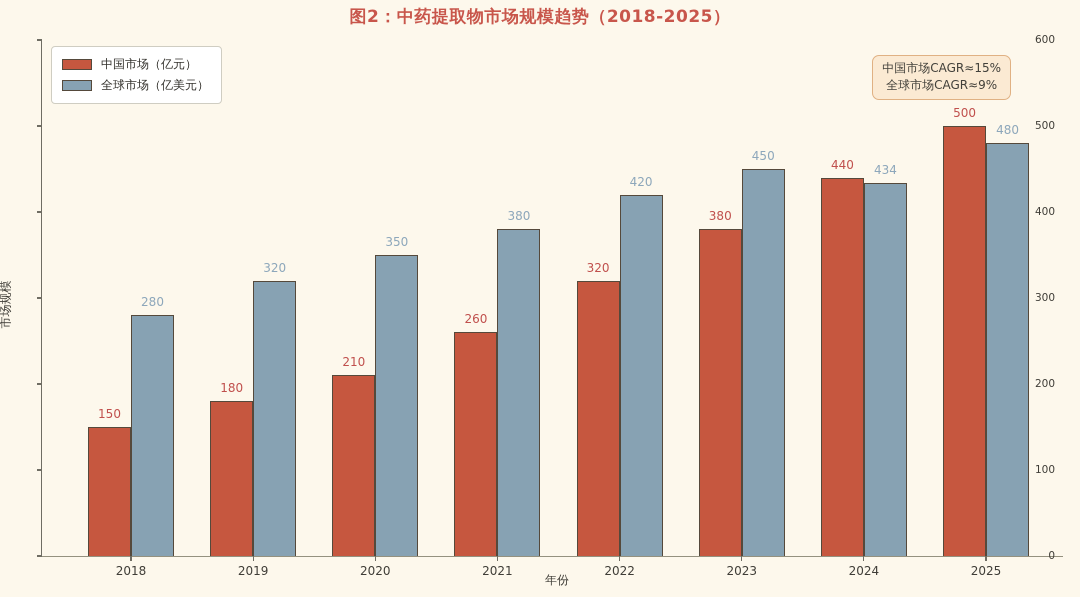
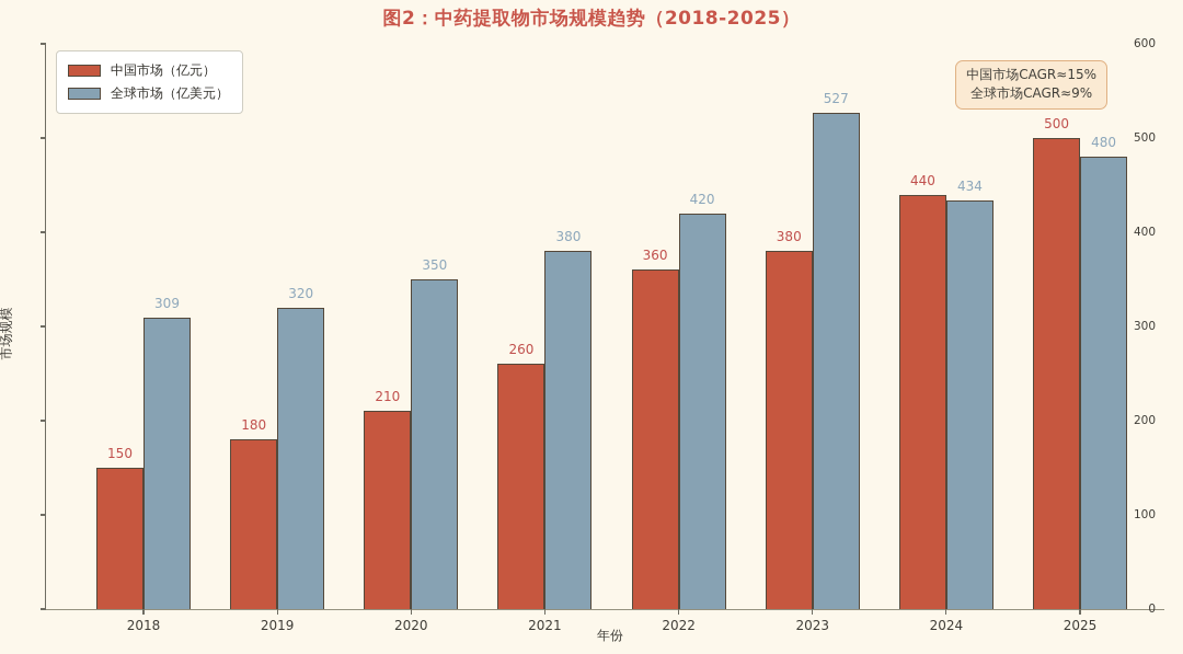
全球市场（亿美元）/2018: 280 -> 309
中国市场（亿元）/2022: 320 -> 360
全球市场（亿美元）/2023: 450 -> 527
